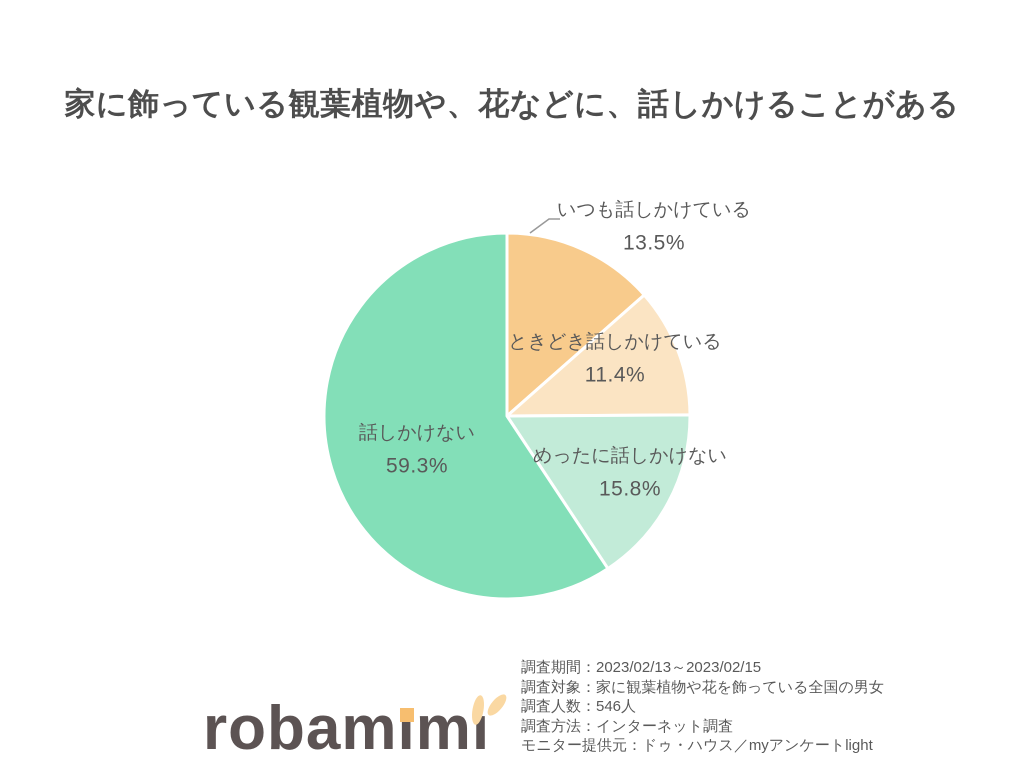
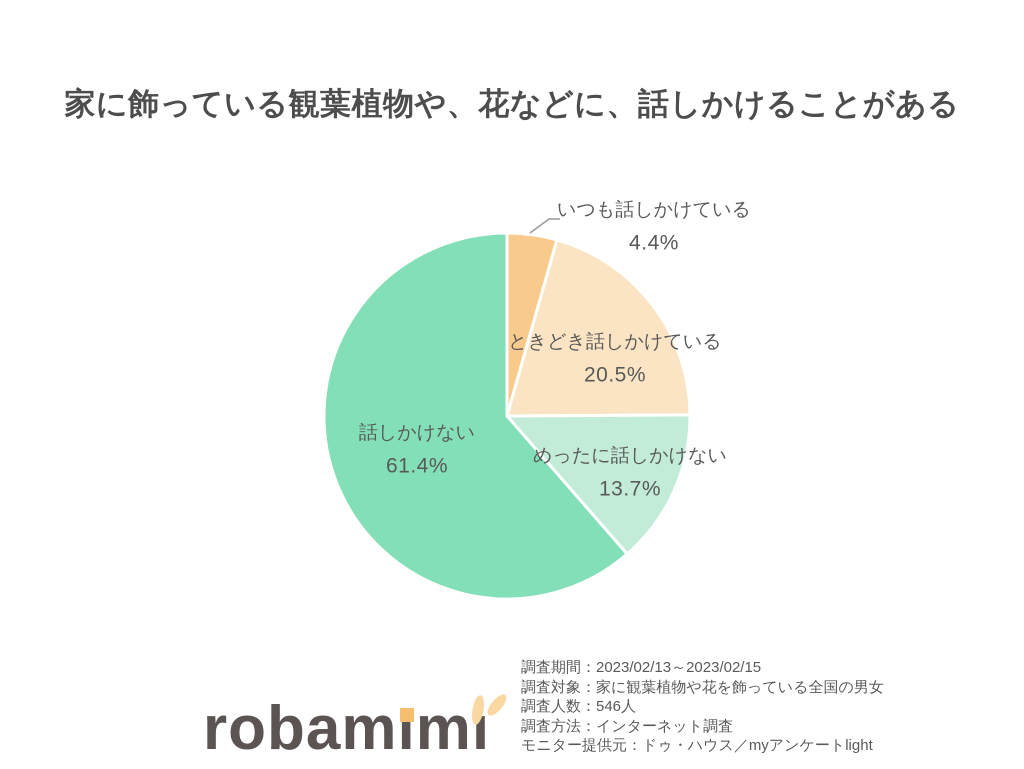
いつも話しかけている: 13.5% -> 4.4%
ときどき話しかけている: 11.4% -> 20.5%
めったに話しかけない: 15.8% -> 13.7%
話しかけない: 59.3% -> 61.4%
